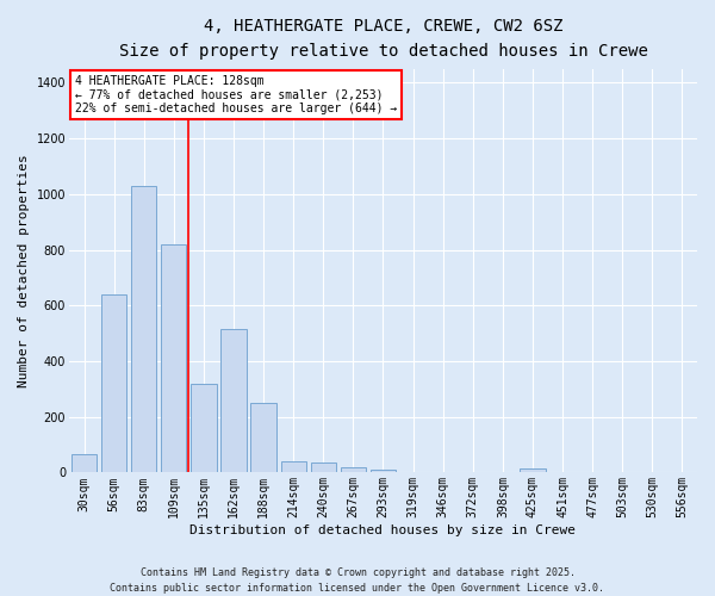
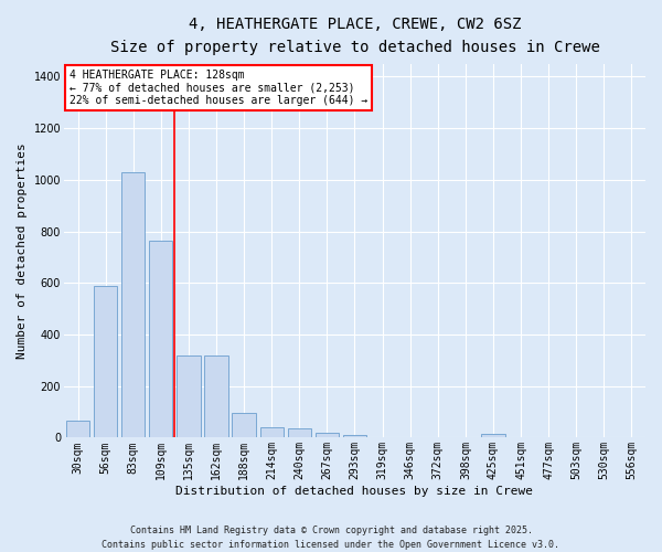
56sqm: 640 -> 590
109sqm: 820 -> 765
162sqm: 515 -> 320
188sqm: 250 -> 95
